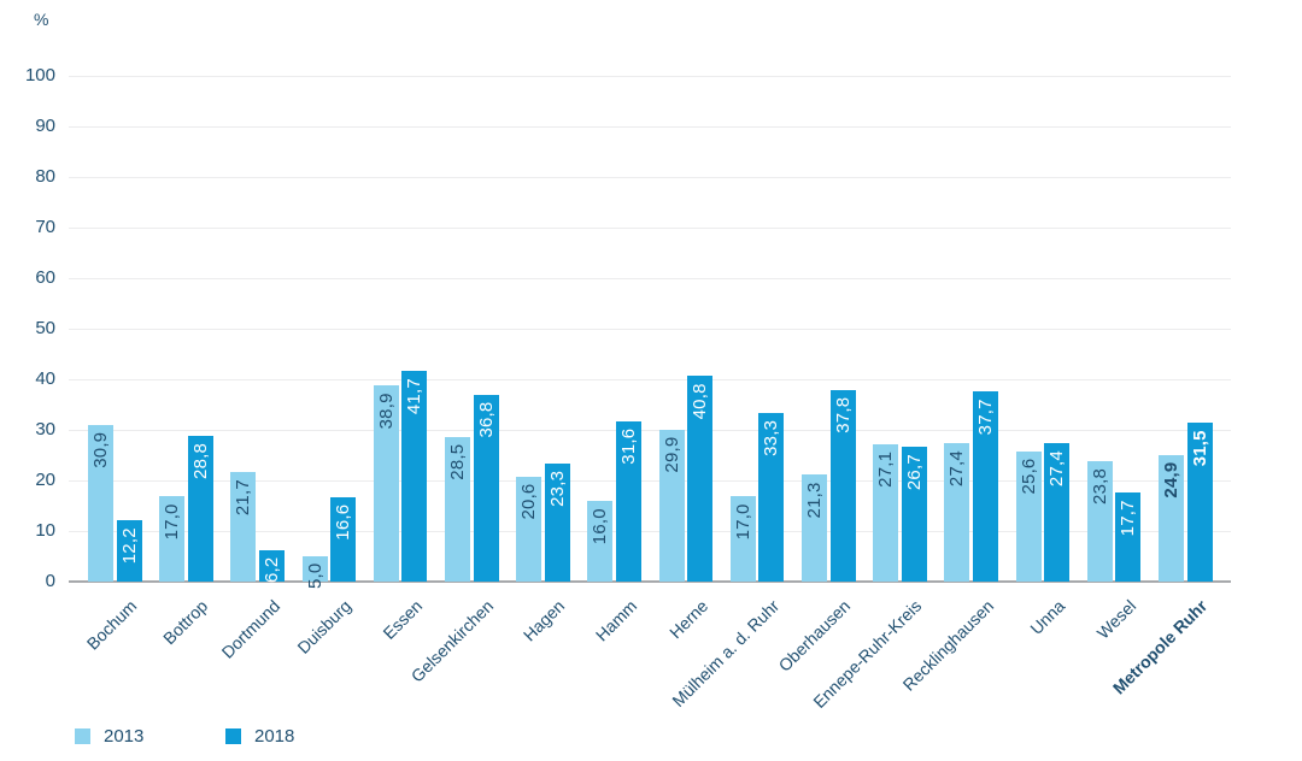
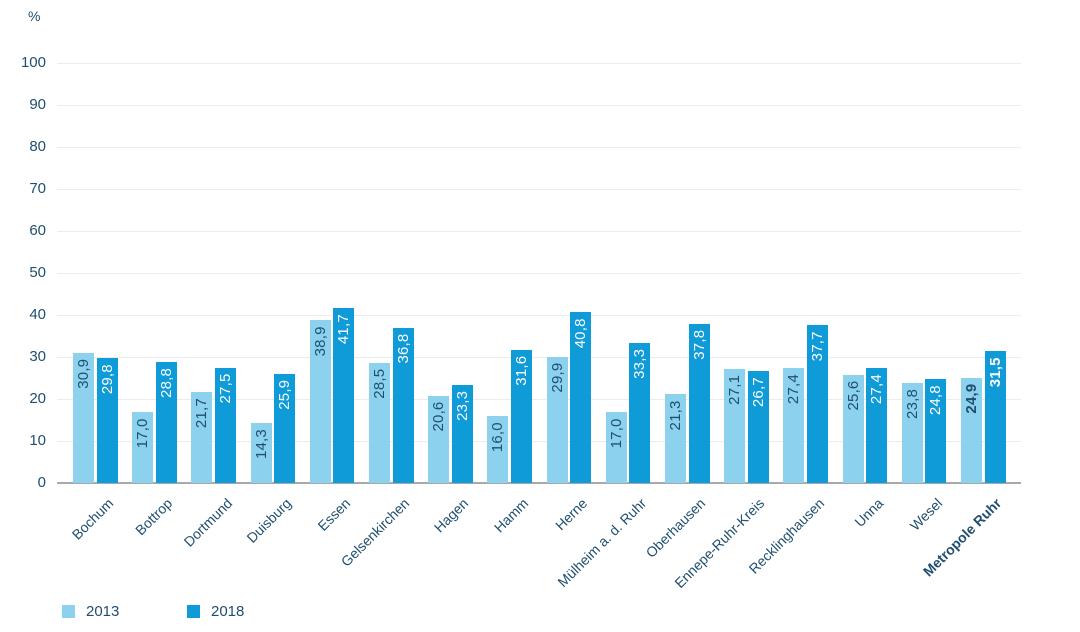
2018/Bochum: 12,2 -> 29,8
2018/Dortmund: 6,2 -> 27,5
2013/Duisburg: 5,0 -> 14,3
2018/Duisburg: 16,6 -> 25,9
2018/Wesel: 17,7 -> 24,8
